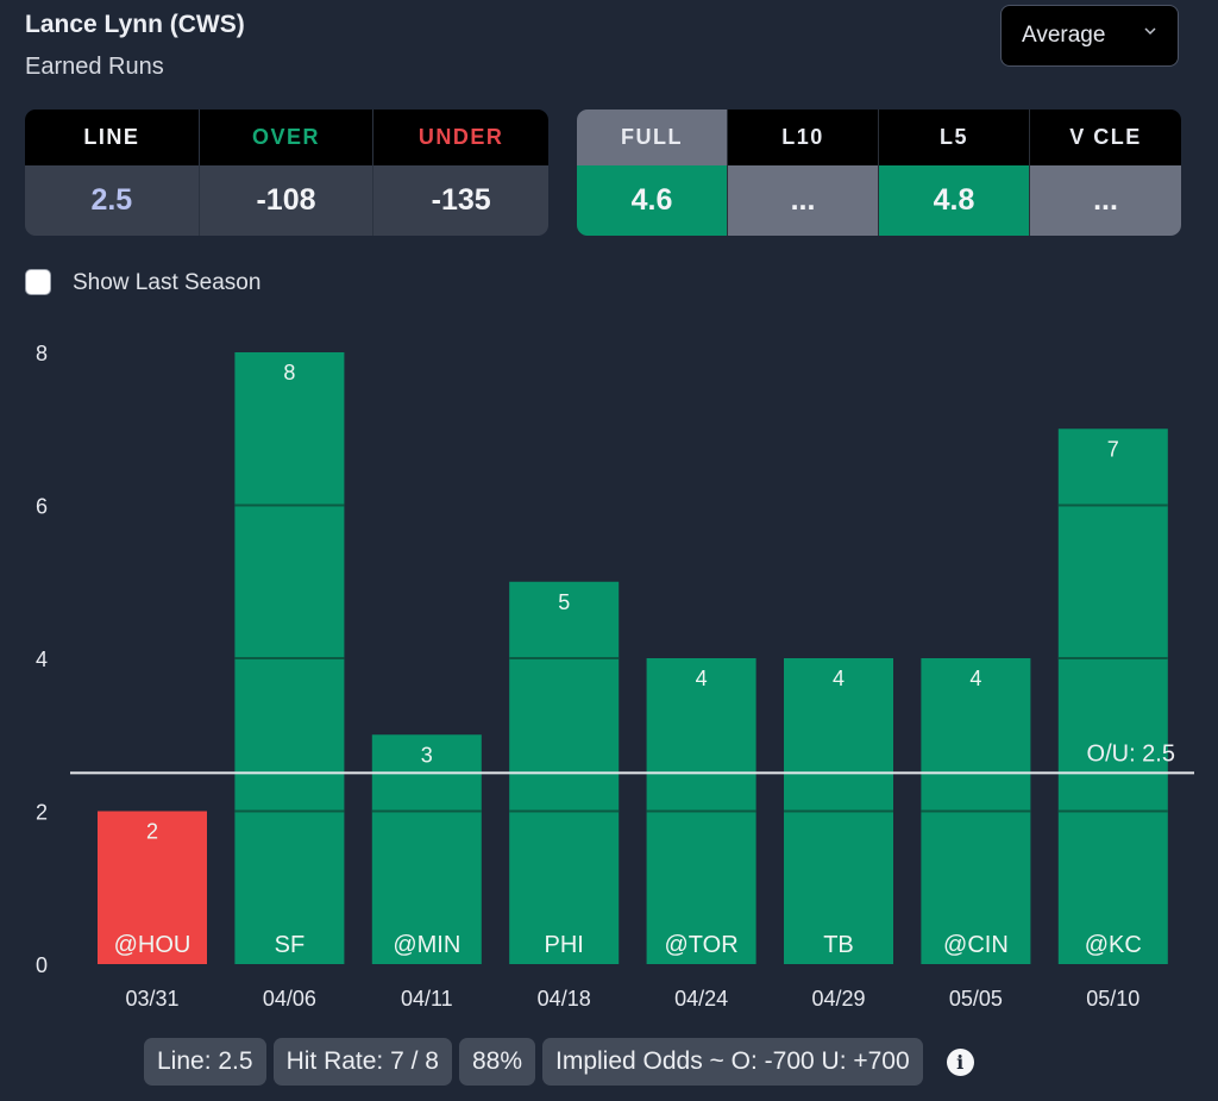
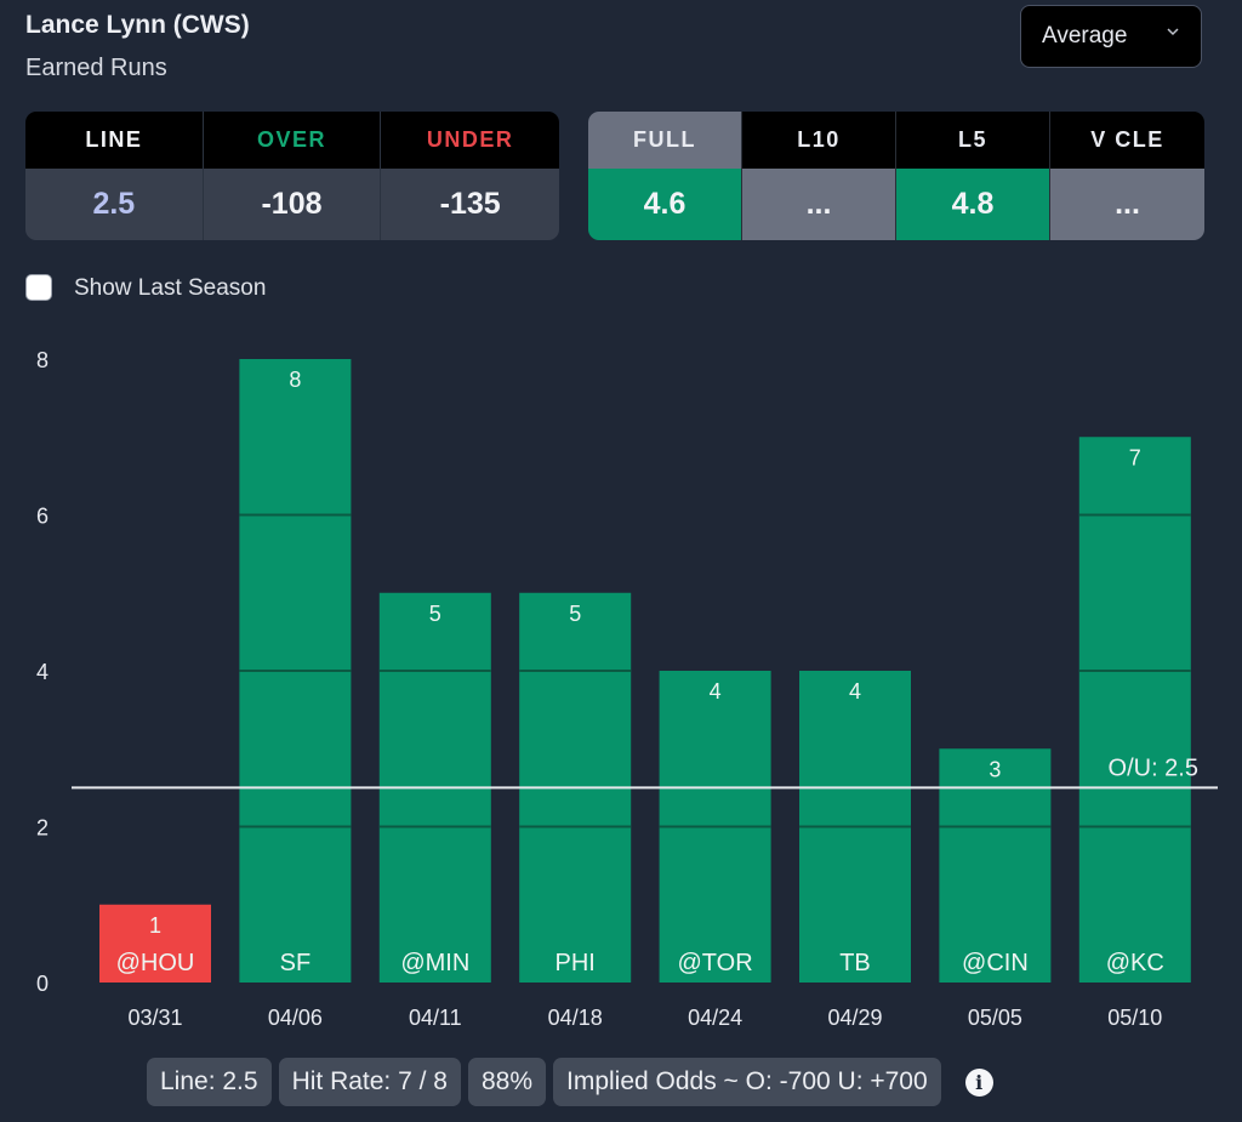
03/31: 2 -> 1
04/11: 3 -> 5
05/05: 4 -> 3
